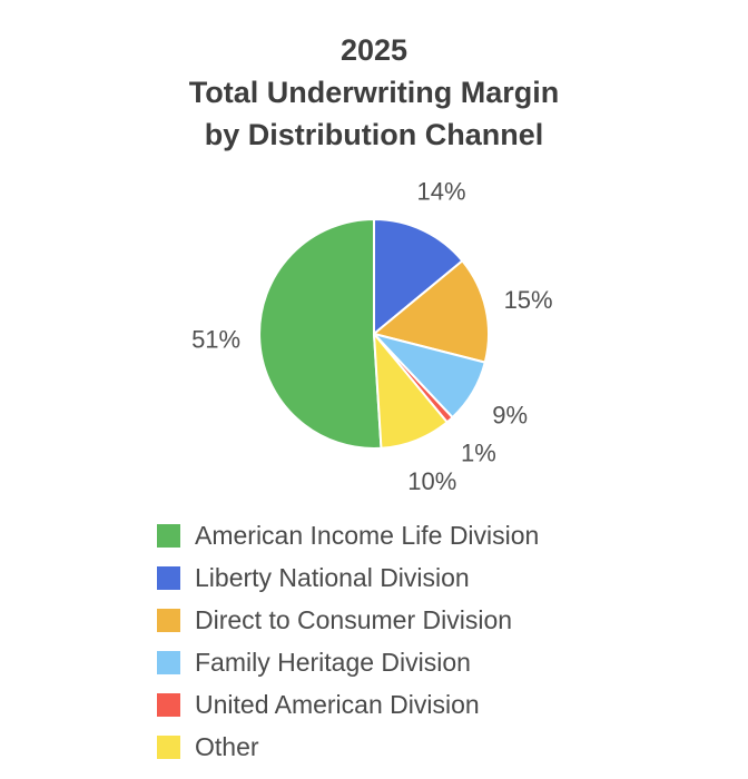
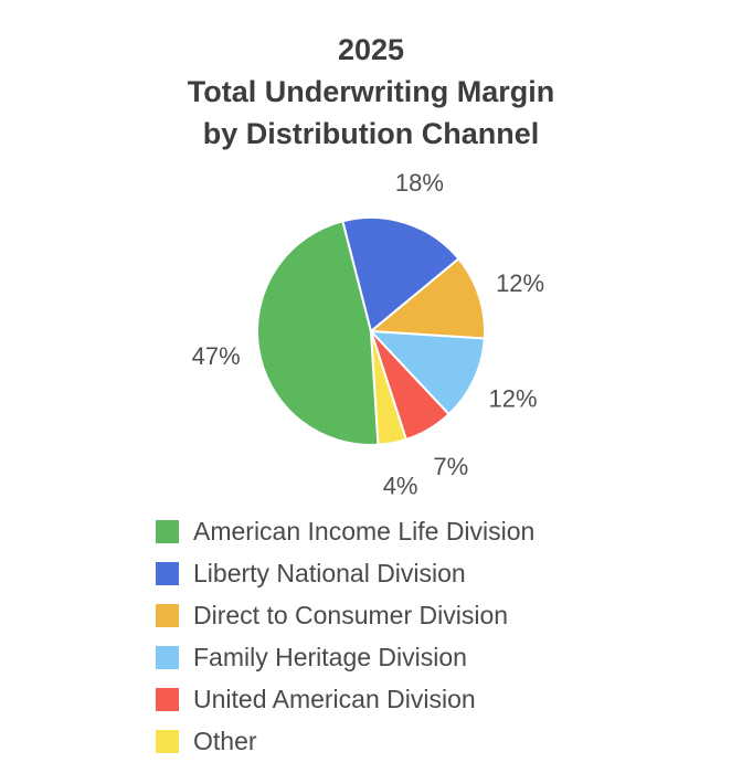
American Income Life Division: 51% -> 47%
Liberty National Division: 14% -> 18%
Direct to Consumer Division: 15% -> 12%
Family Heritage Division: 9% -> 12%
United American Division: 1% -> 7%
Other: 10% -> 4%
